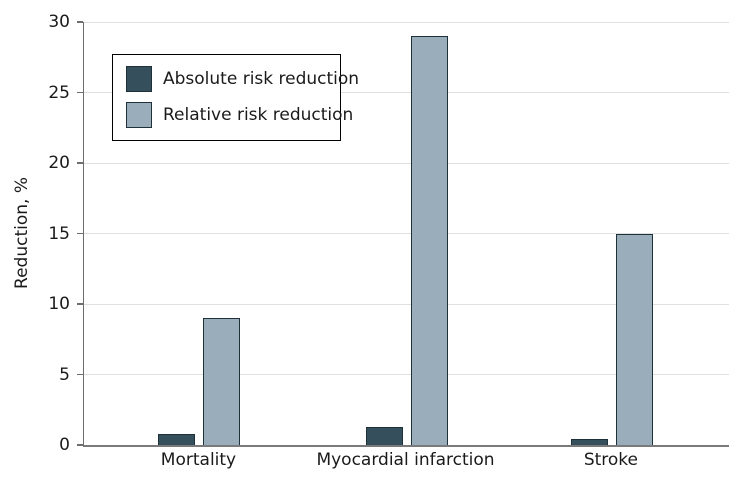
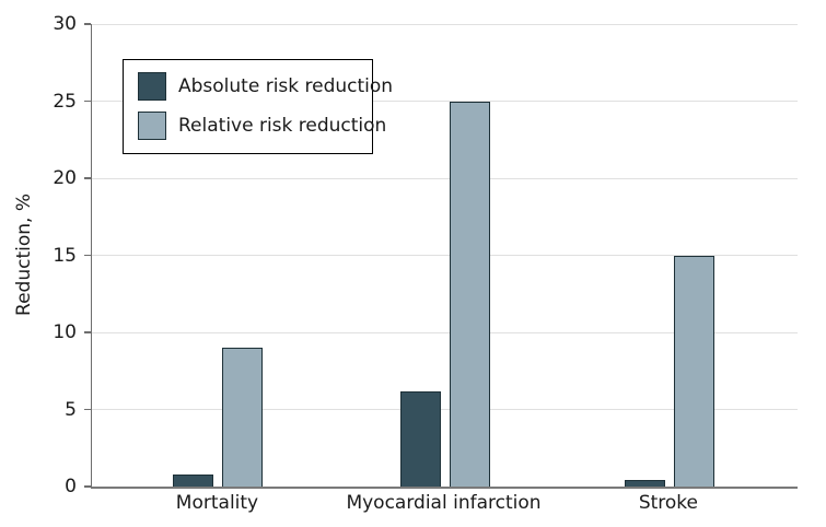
Absolute risk reduction/Myocardial infarction: 1.3 -> 6.2
Relative risk reduction/Myocardial infarction: 29 -> 25
